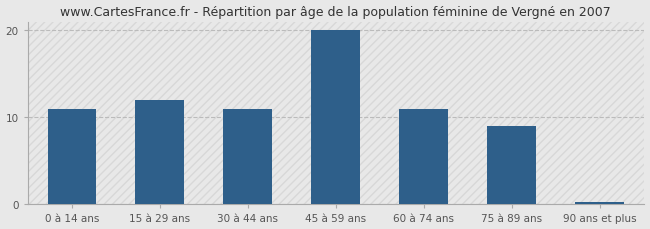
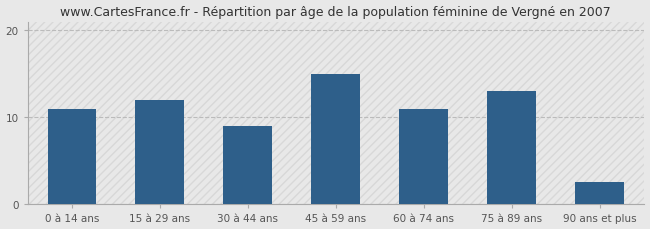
30 à 44 ans: 11.0 -> 9.0
45 à 59 ans: 20.0 -> 15.0
75 à 89 ans: 9.0 -> 13.0
90 ans et plus: 0.3 -> 2.6
